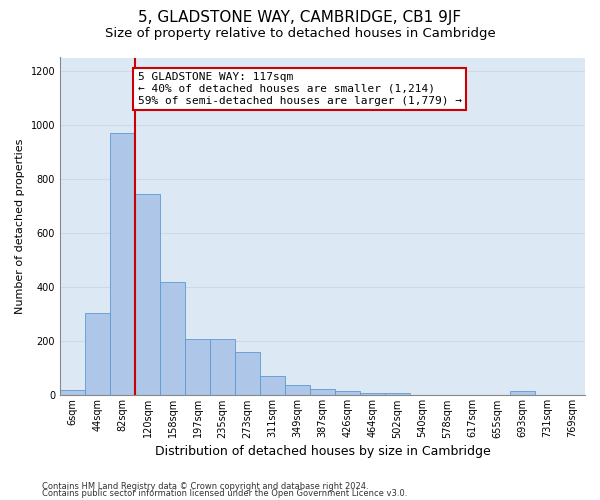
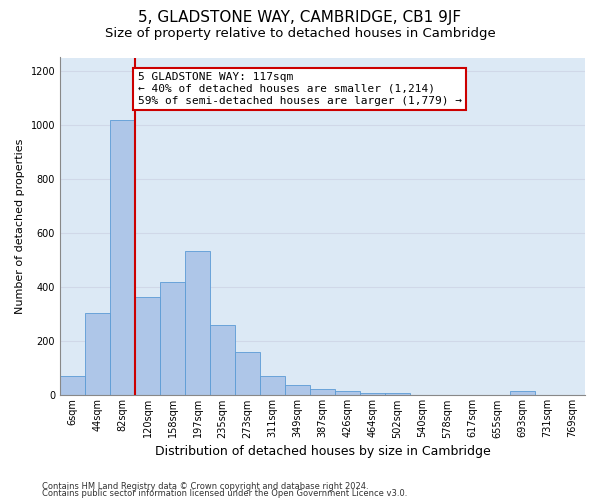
6sqm: 20 -> 70
82sqm: 970 -> 1020
120sqm: 745 -> 365
197sqm: 208 -> 535
235sqm: 208 -> 260
